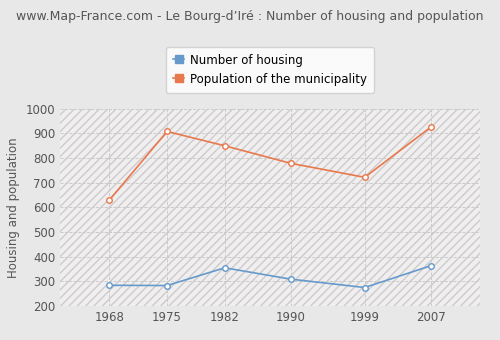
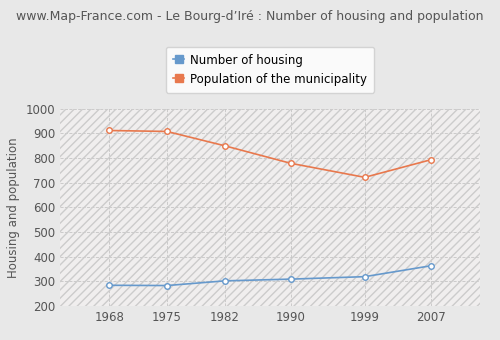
Population of the municipality/1968: 630 -> 912
Number of housing/1982: 355 -> 302
Number of housing/1999: 275 -> 319
Population of the municipality/2007: 925 -> 793
